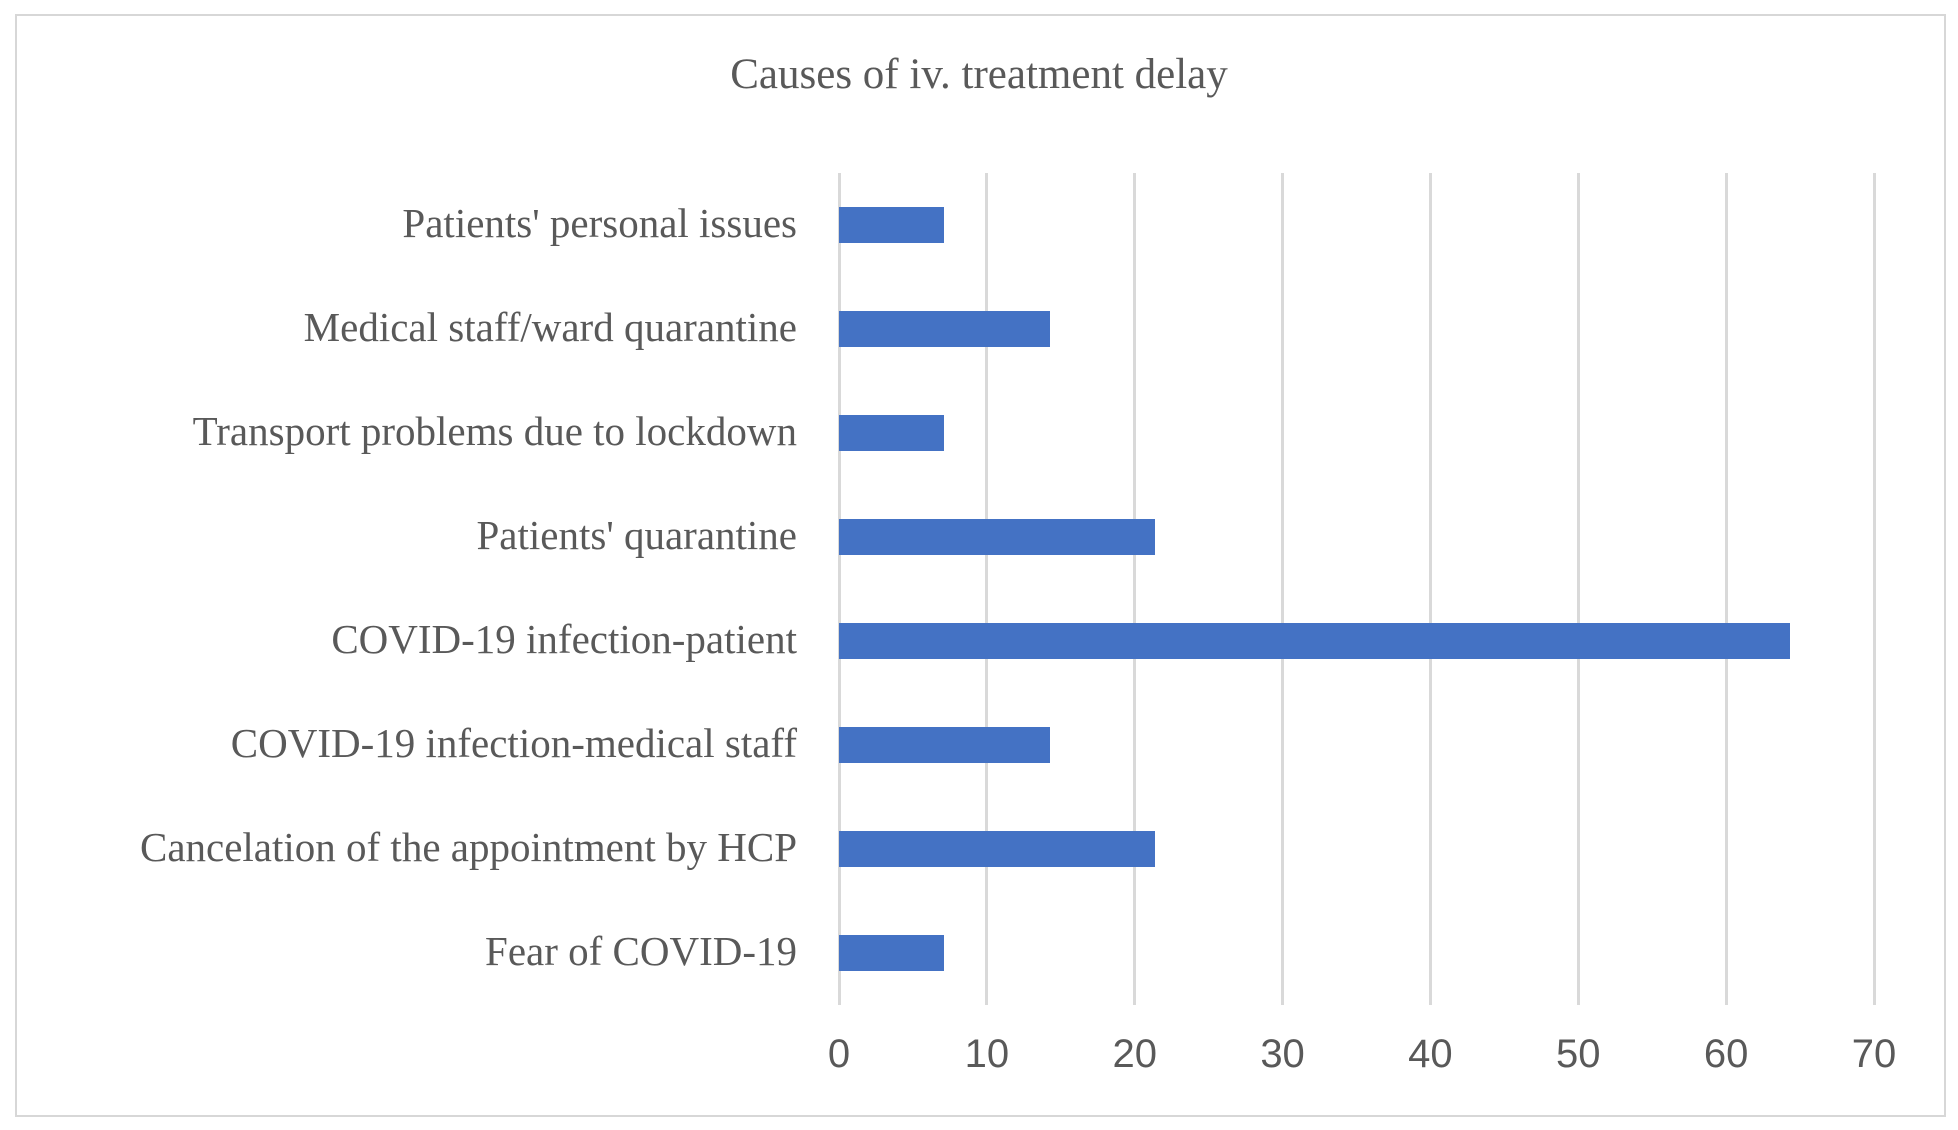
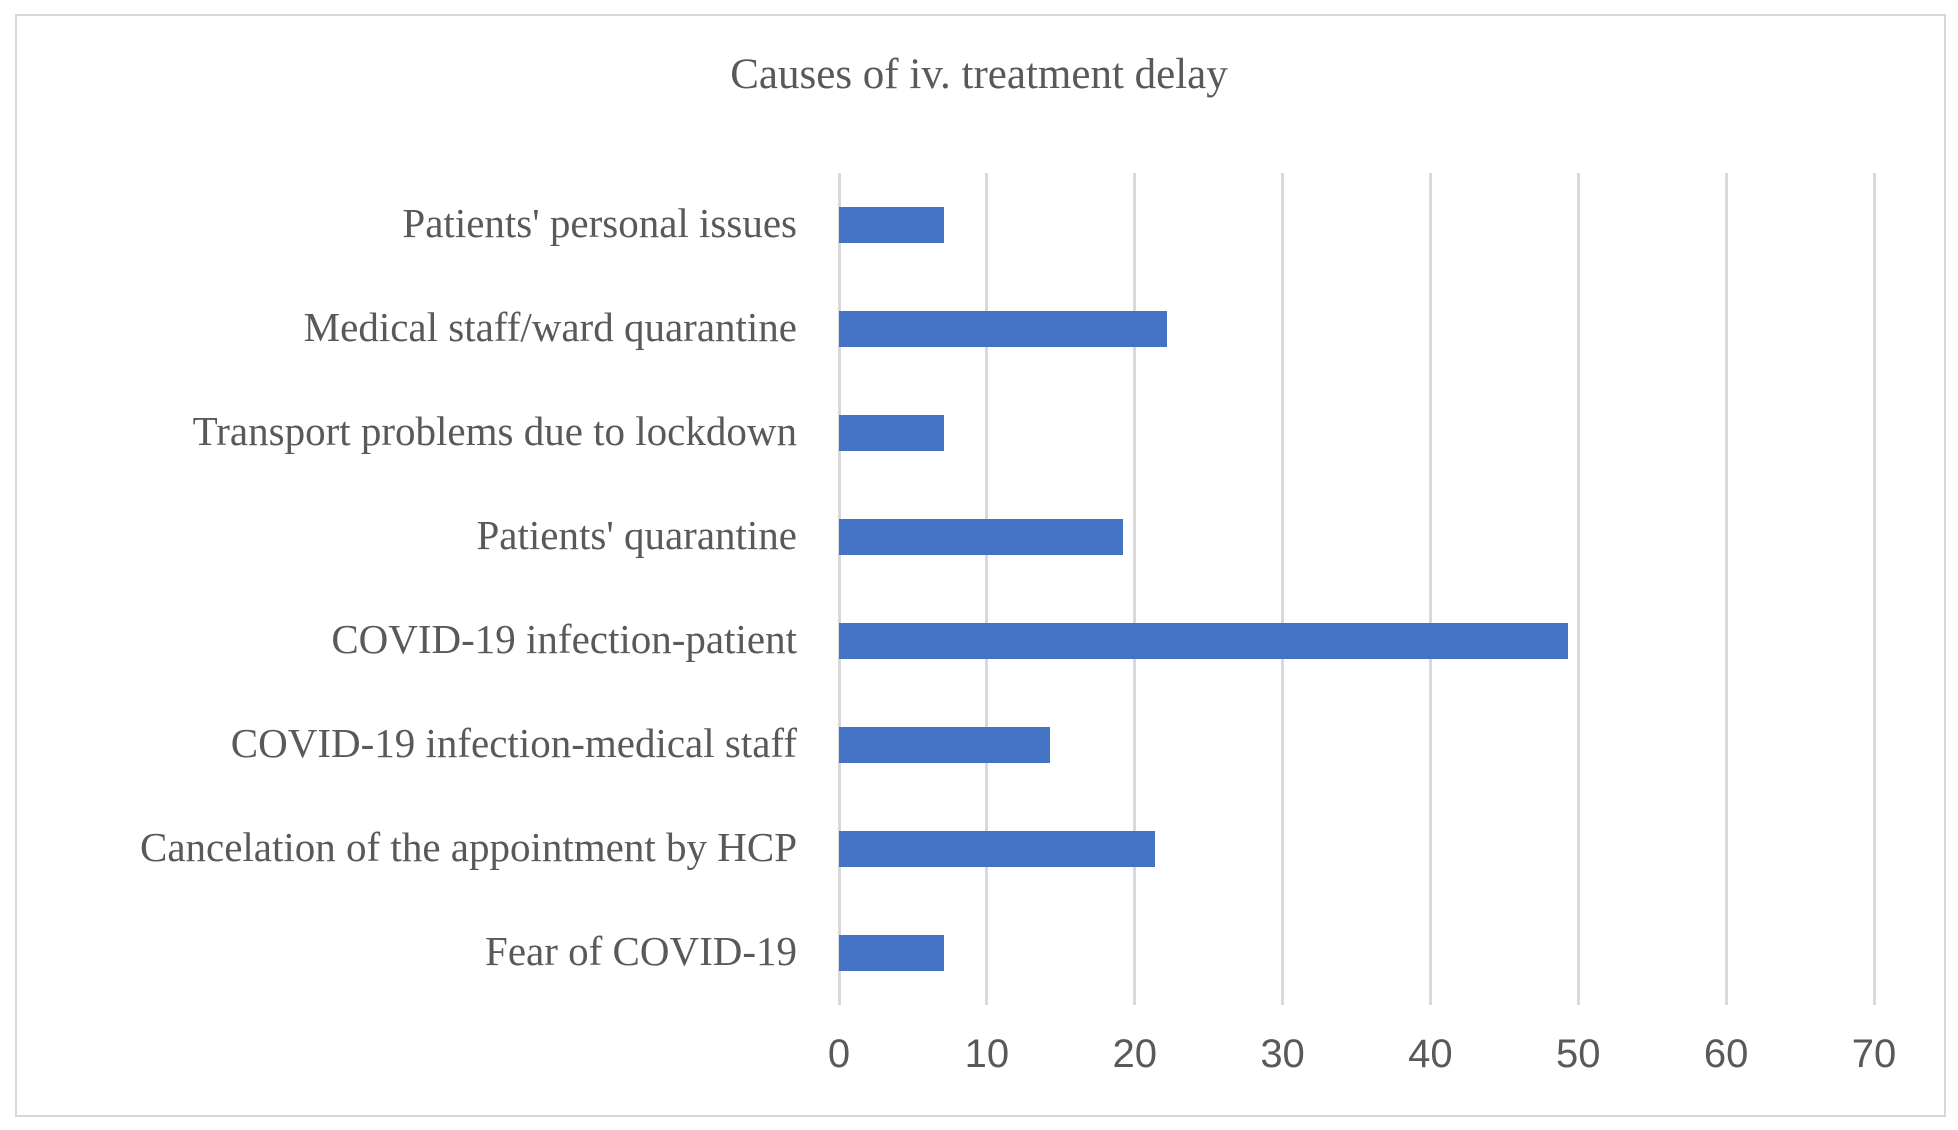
Medical staff/ward quarantine: 14.3 -> 22.2
Patients' quarantine: 21.4 -> 19.2
COVID-19 infection-patient: 64.3 -> 49.3
